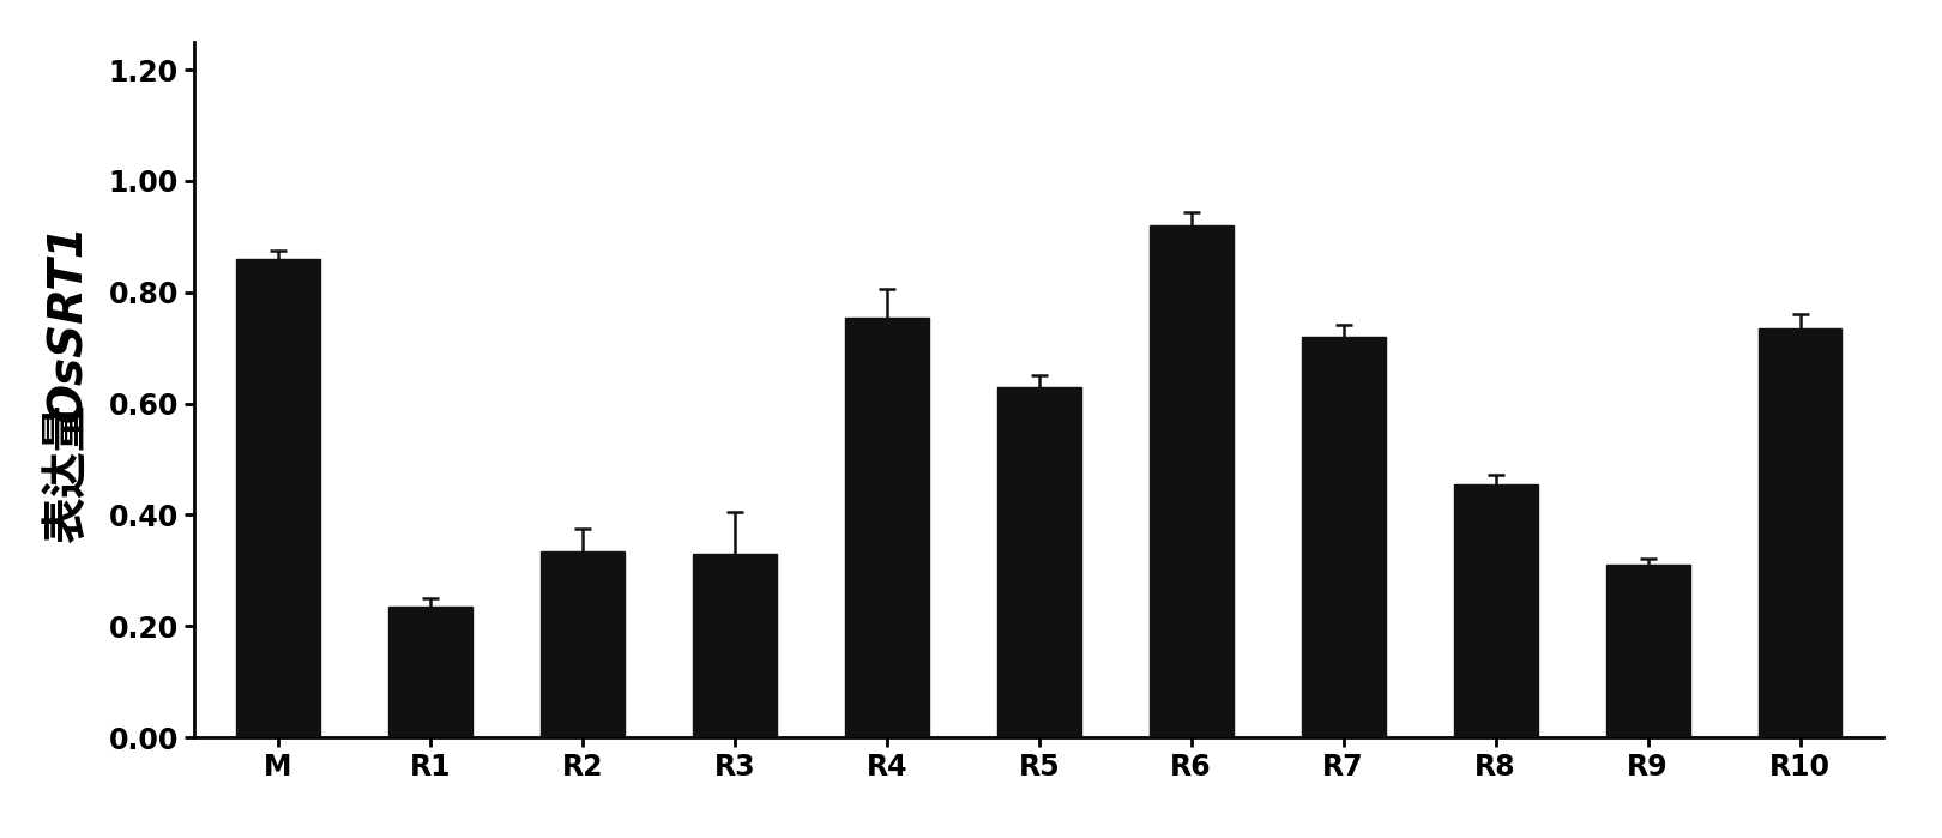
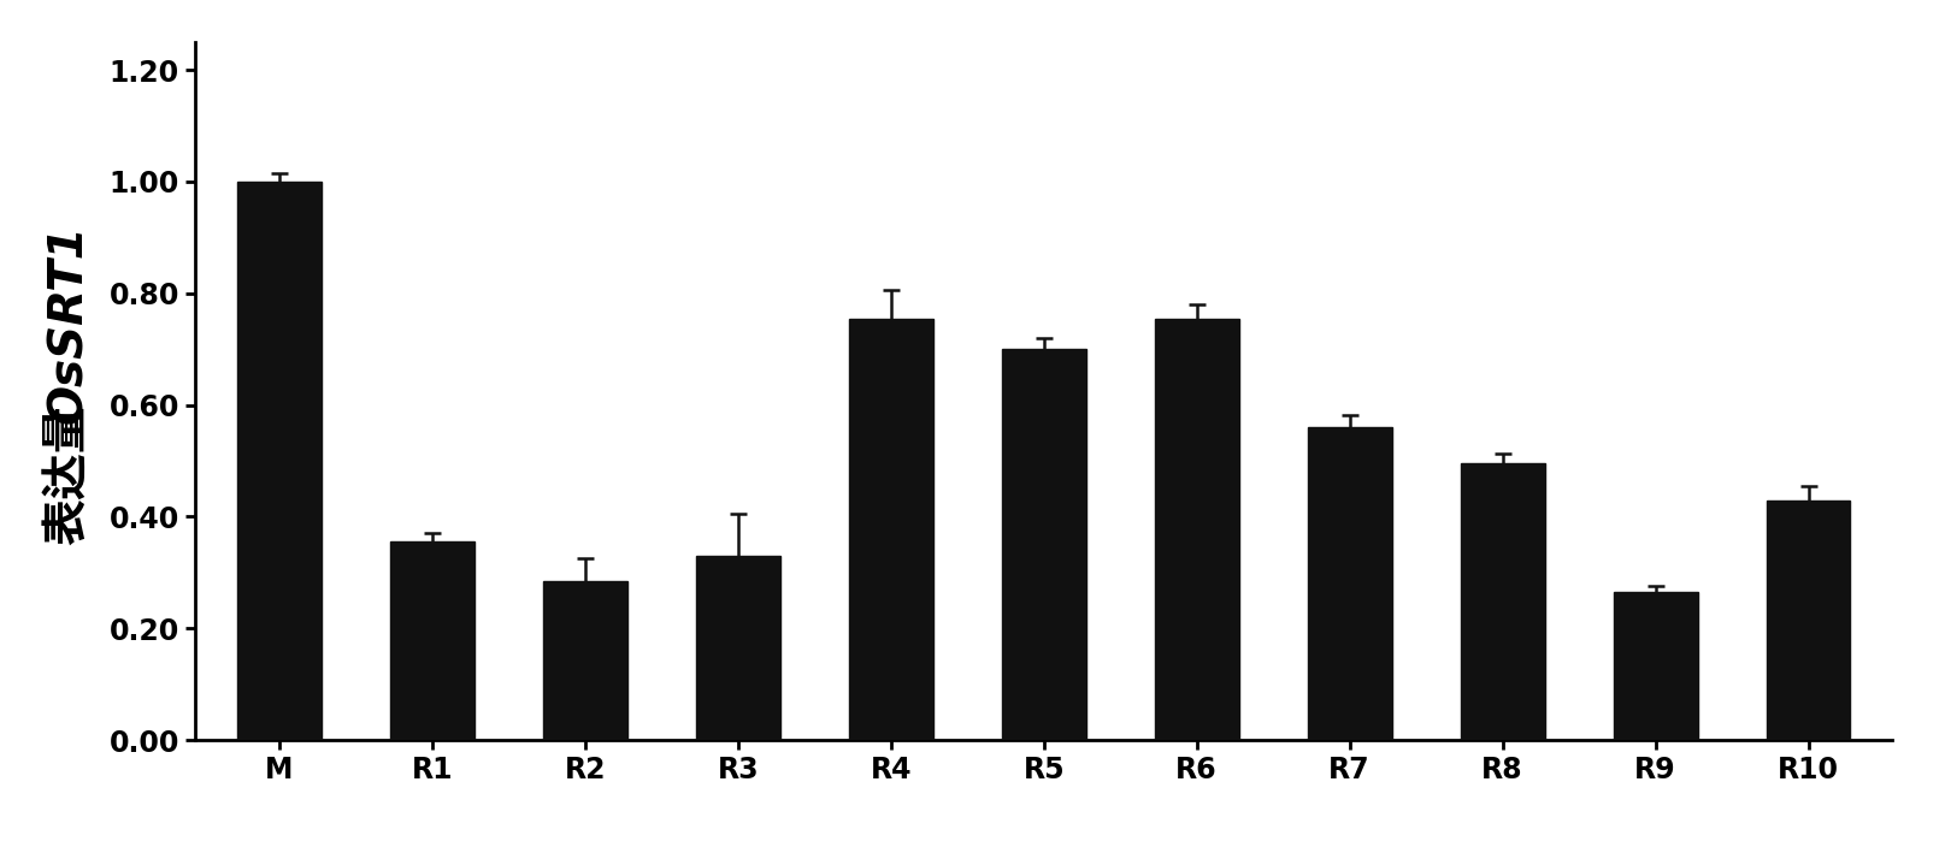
M: 0.860 -> 1.000
R1: 0.235 -> 0.355
R2: 0.335 -> 0.285
R5: 0.630 -> 0.700
R6: 0.920 -> 0.755
R7: 0.720 -> 0.560
R8: 0.455 -> 0.495
R9: 0.310 -> 0.265
R10: 0.735 -> 0.430
